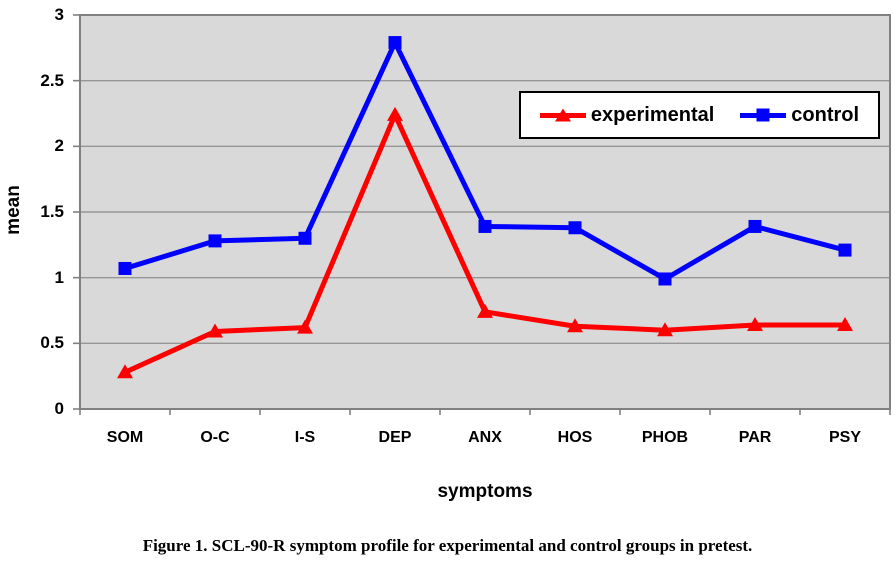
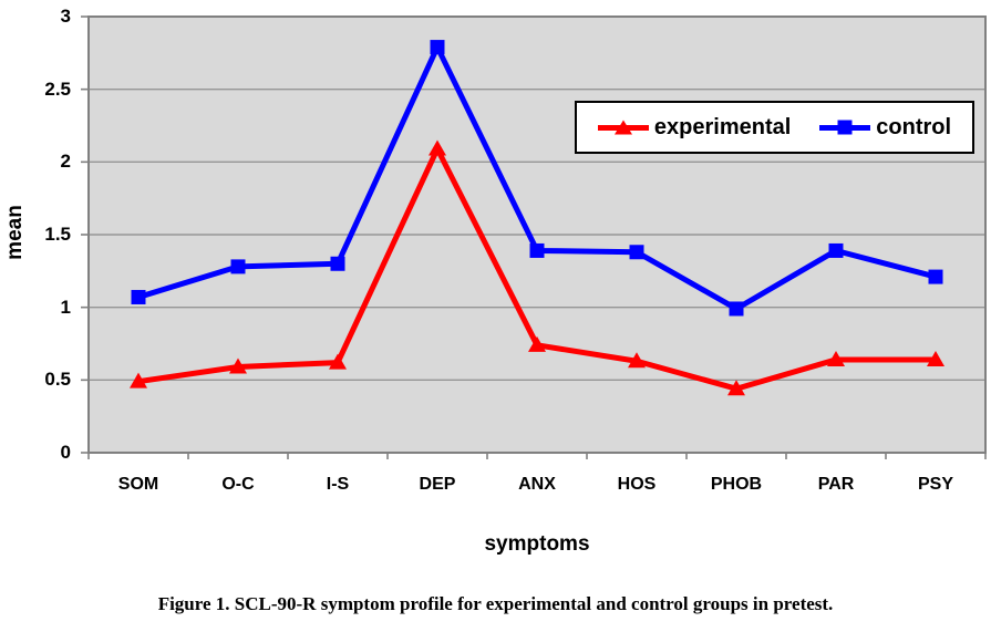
experimental/SOM: 0.28 -> 0.49
experimental/DEP: 2.24 -> 2.09
experimental/PHOB: 0.60 -> 0.44
